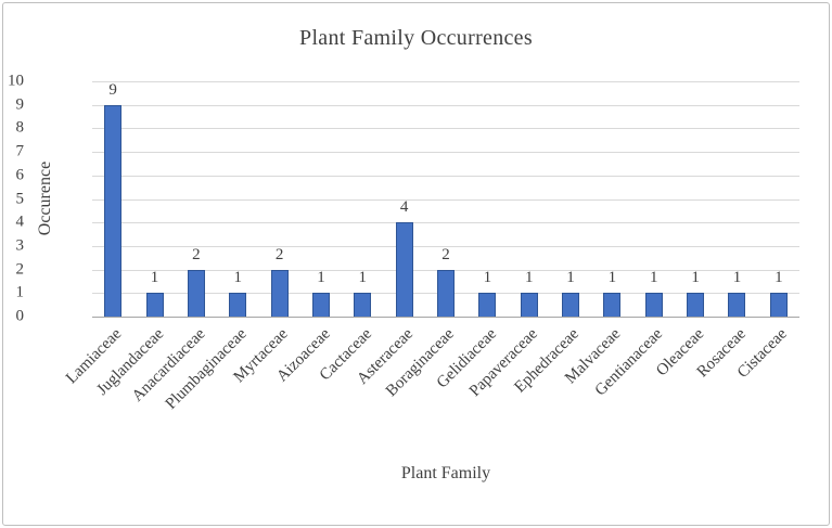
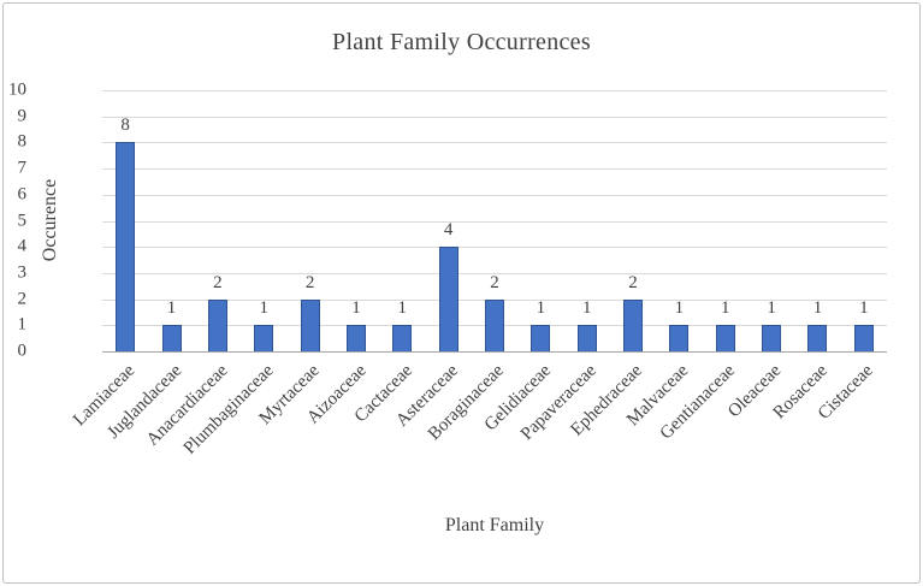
Lamiaceae: 9 -> 8
Ephedraceae: 1 -> 2
